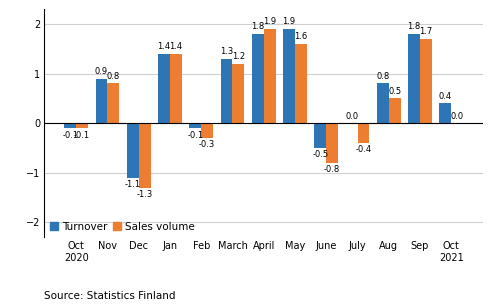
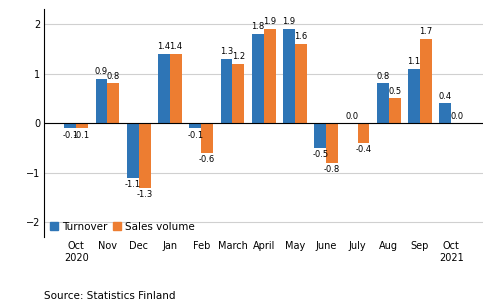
Sales volume/Feb: -0.3 -> -0.6
Turnover/Sep: 1.8 -> 1.1
